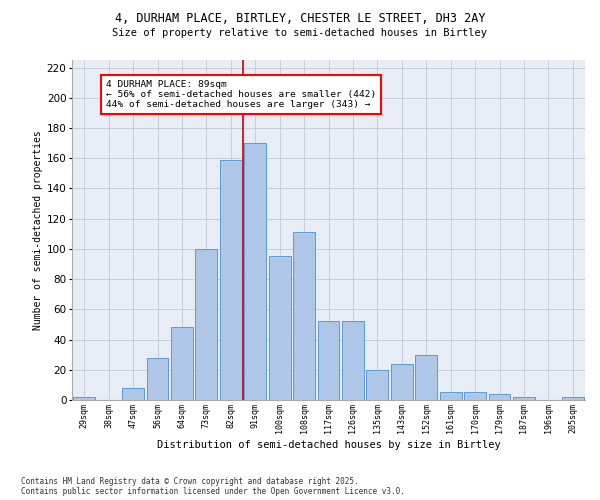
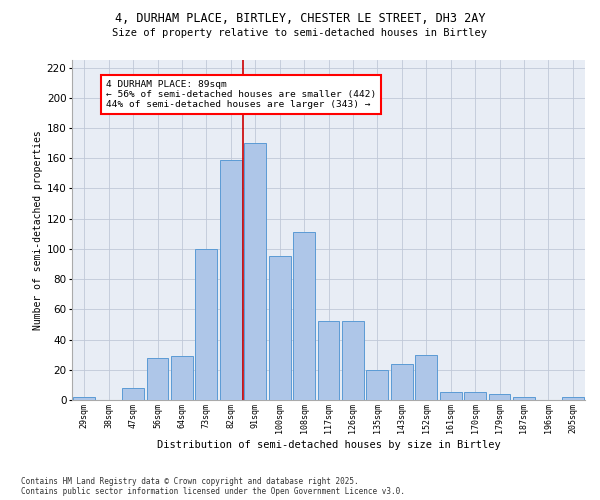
64sqm: 48 -> 29
